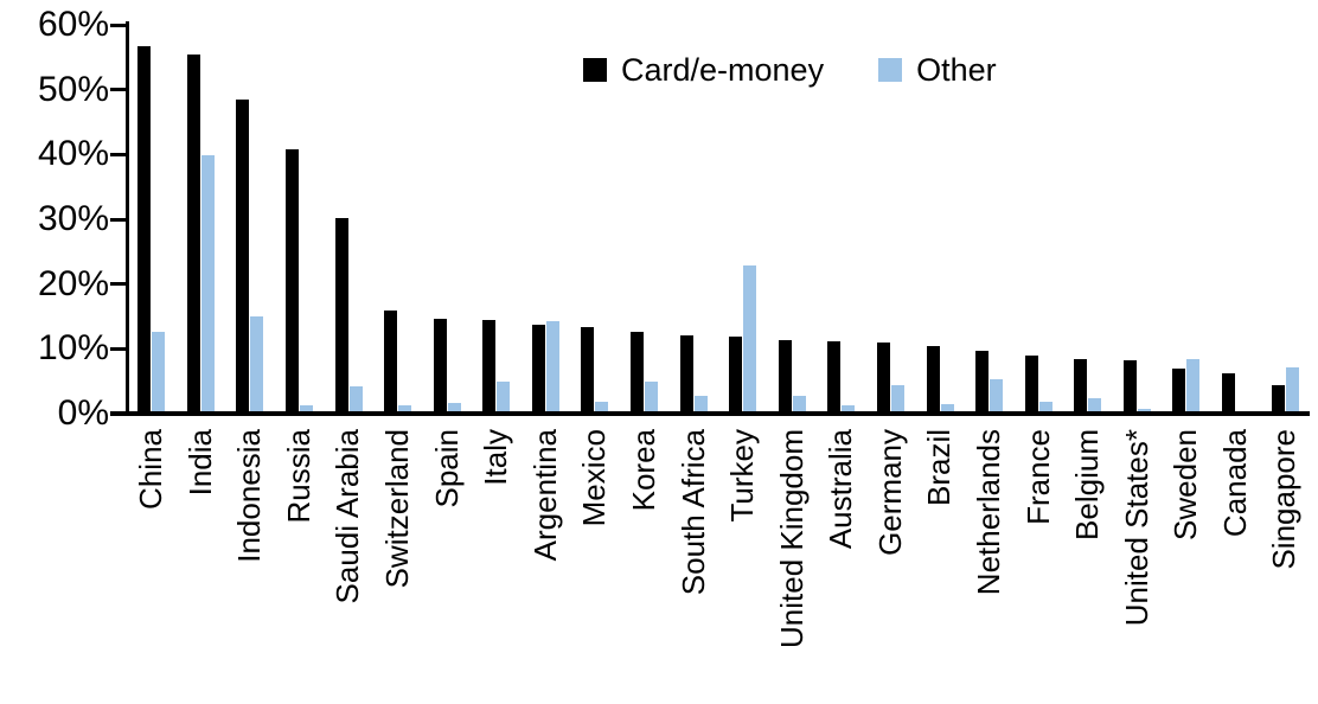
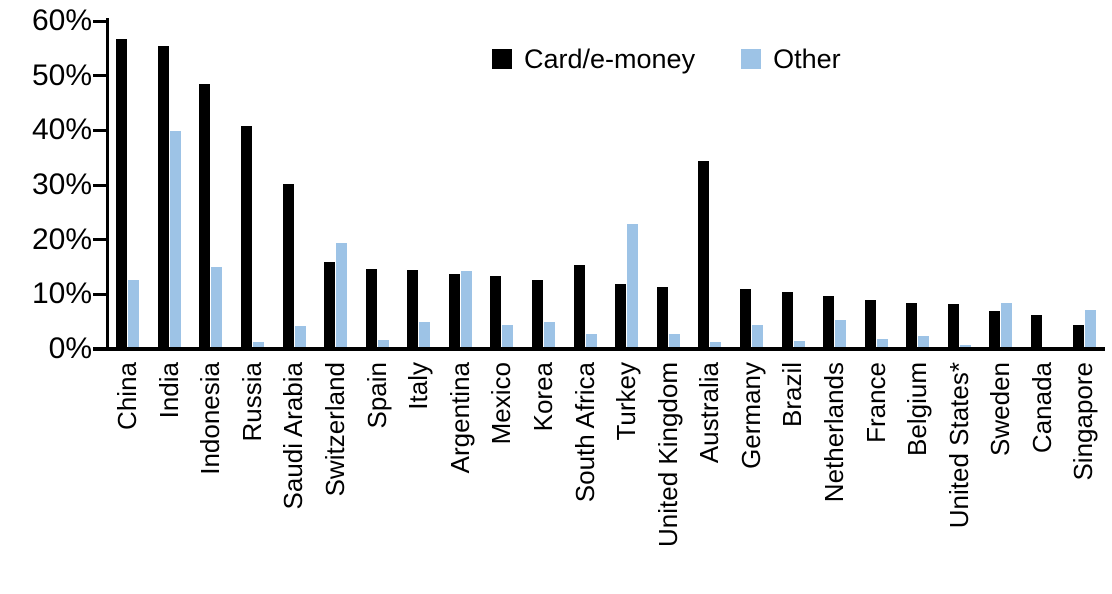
Other/Switzerland: 1% -> 19%
Other/Mexico: 2% -> 4%
Card/e-money/South Africa: 12% -> 15%
Card/e-money/Australia: 11% -> 34%
